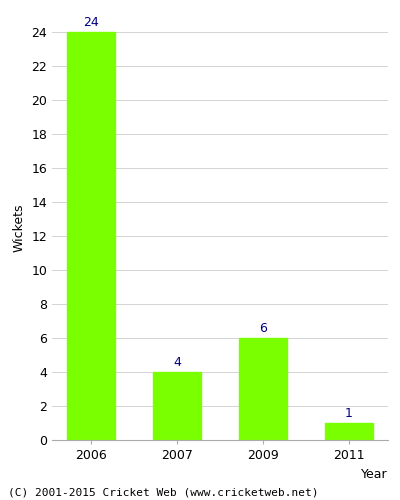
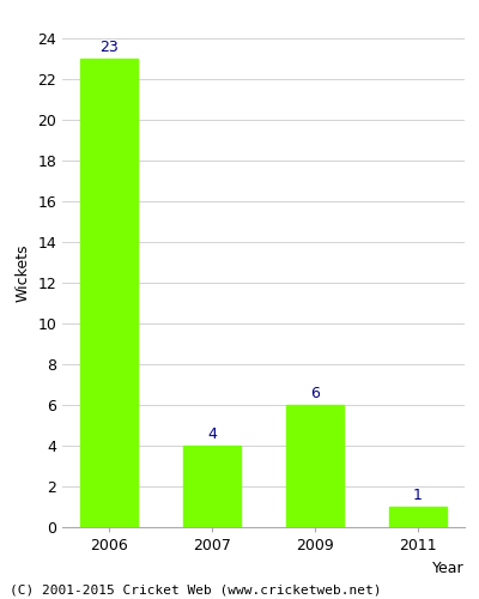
2006: 24 -> 23
